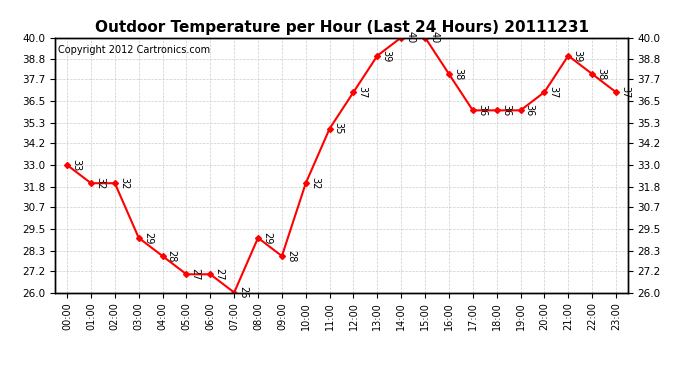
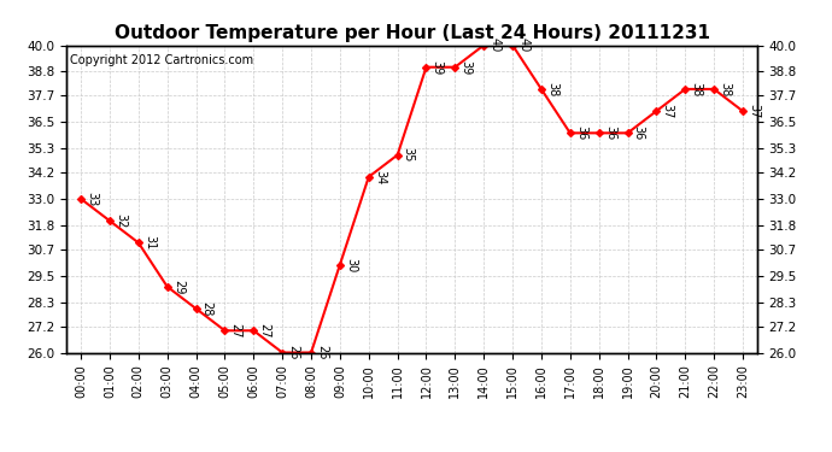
02:00: 32 -> 31
08:00: 29 -> 26
09:00: 28 -> 30
10:00: 32 -> 34
12:00: 37 -> 39
21:00: 39 -> 38
